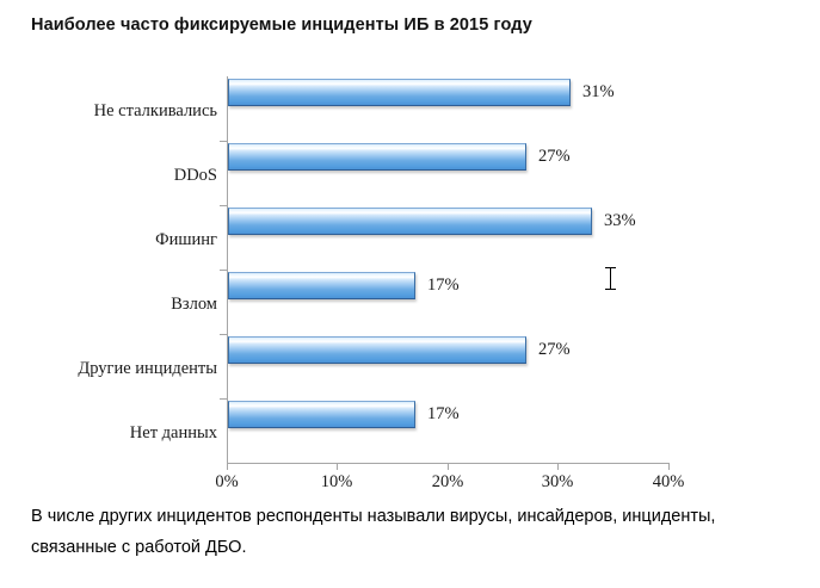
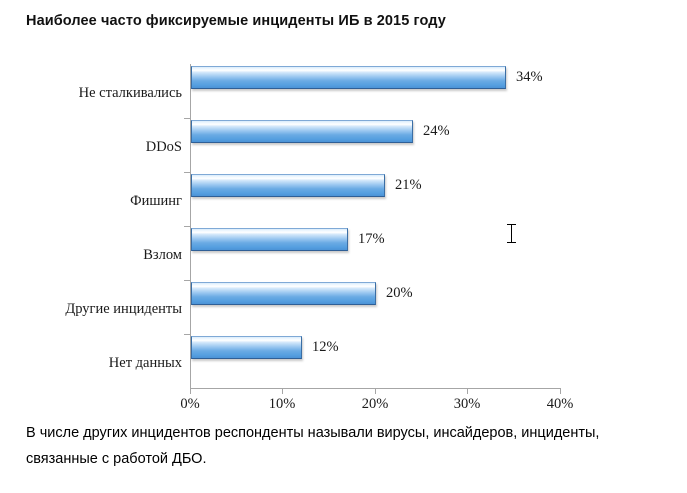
Не сталкивались: 31% -> 34%
DDoS: 27% -> 24%
Фишинг: 33% -> 21%
Другие инциденты: 27% -> 20%
Нет данных: 17% -> 12%
